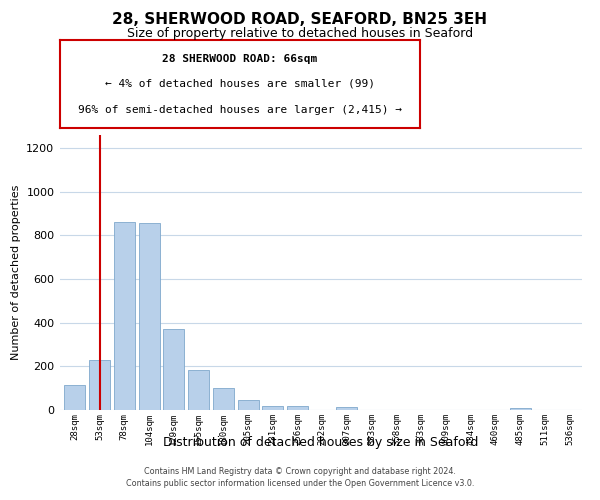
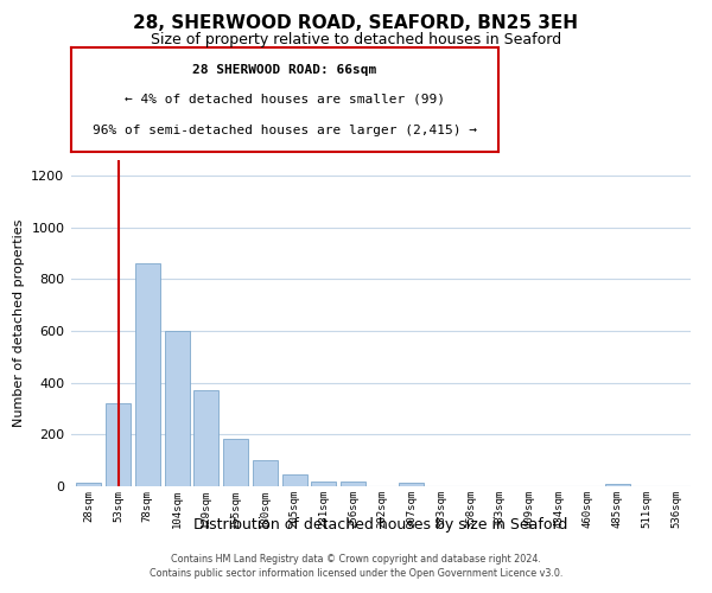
28sqm: 115 -> 12
53sqm: 230 -> 320
104sqm: 855 -> 600
